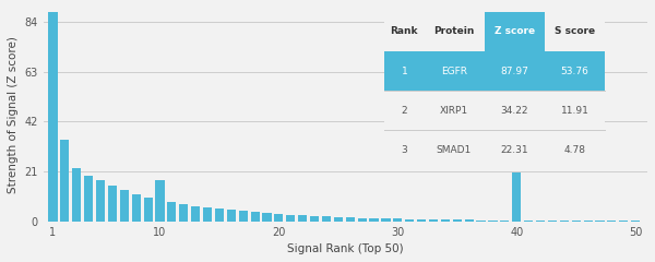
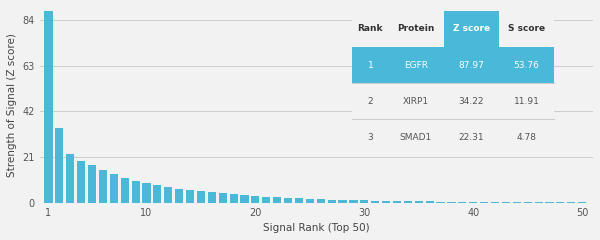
10: 17.5 -> 9.0
40: 20.5 -> 0.3
